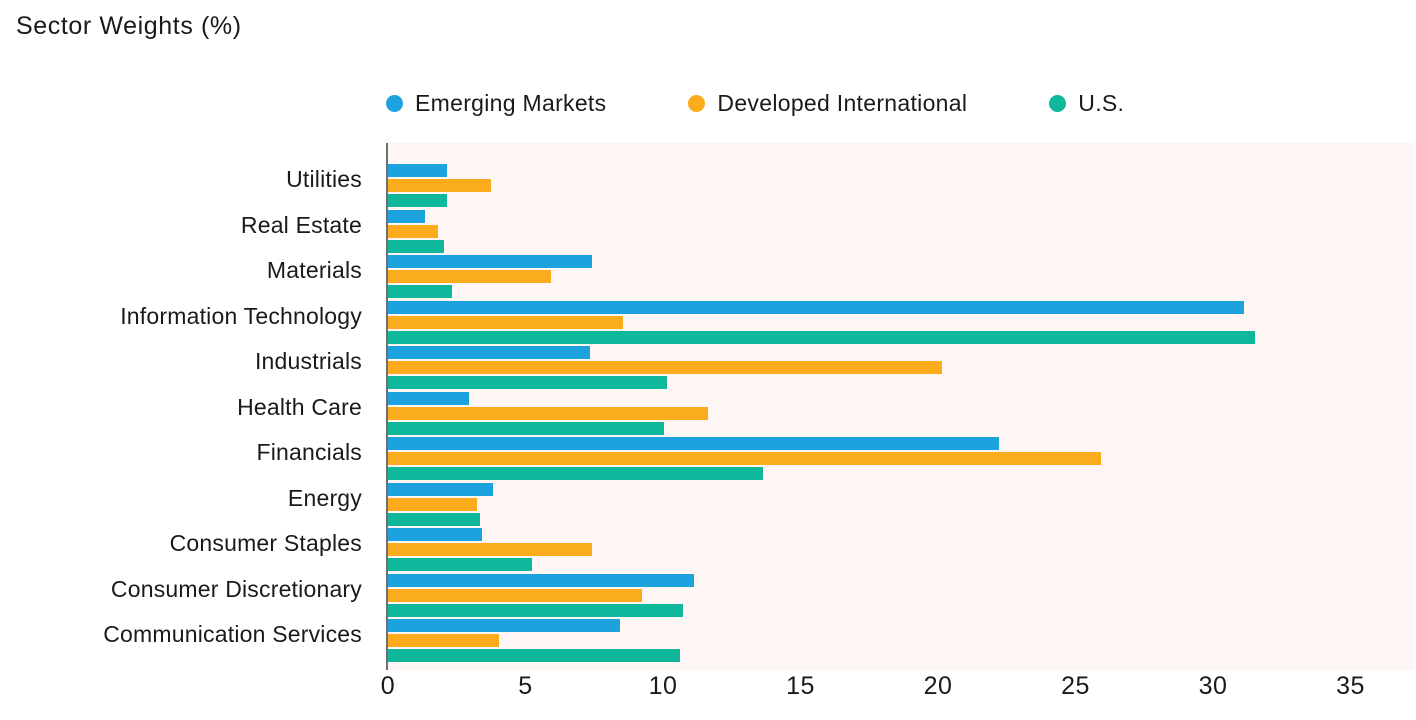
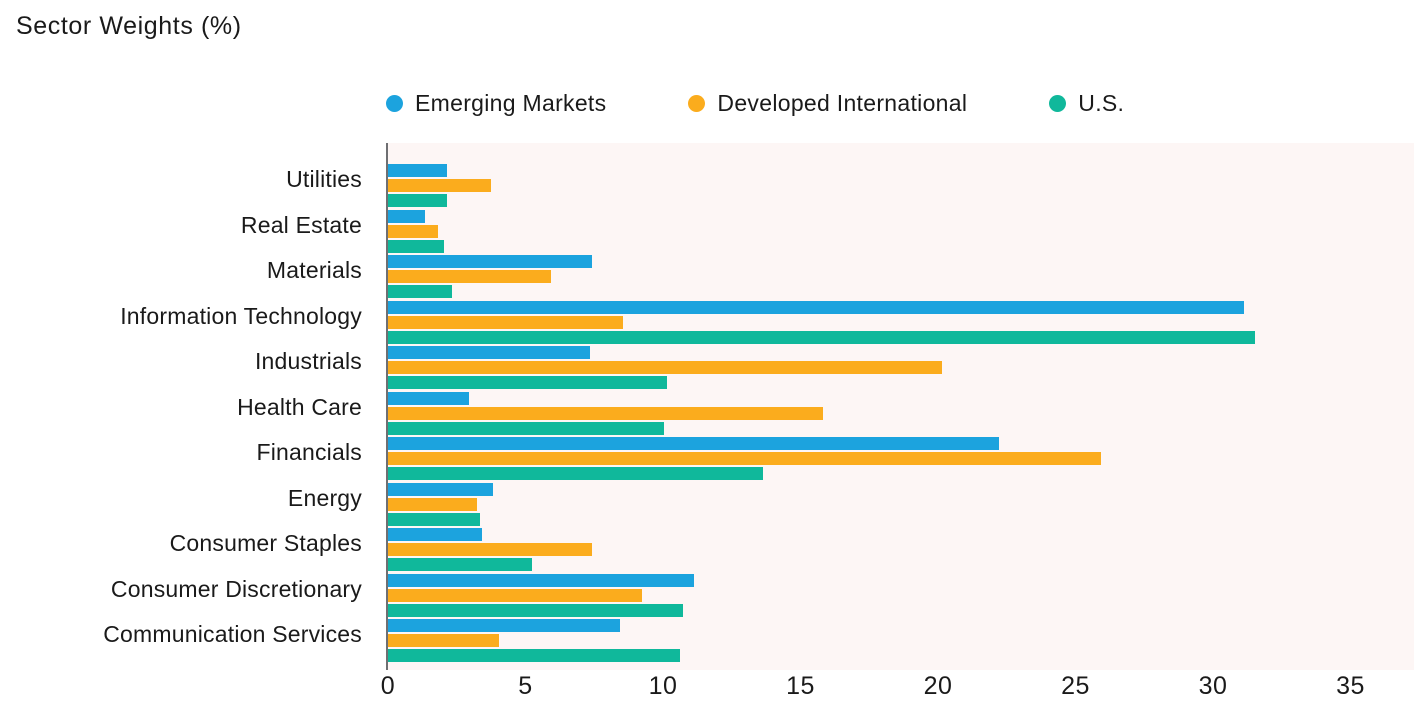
Developed International/Health Care: 11.7 -> 15.9
